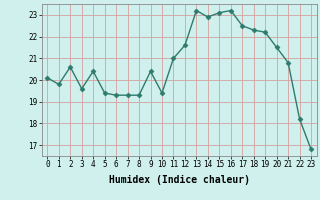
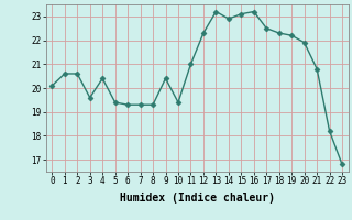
1: 19.8 -> 20.6
12: 21.6 -> 22.3
20: 21.5 -> 21.9
